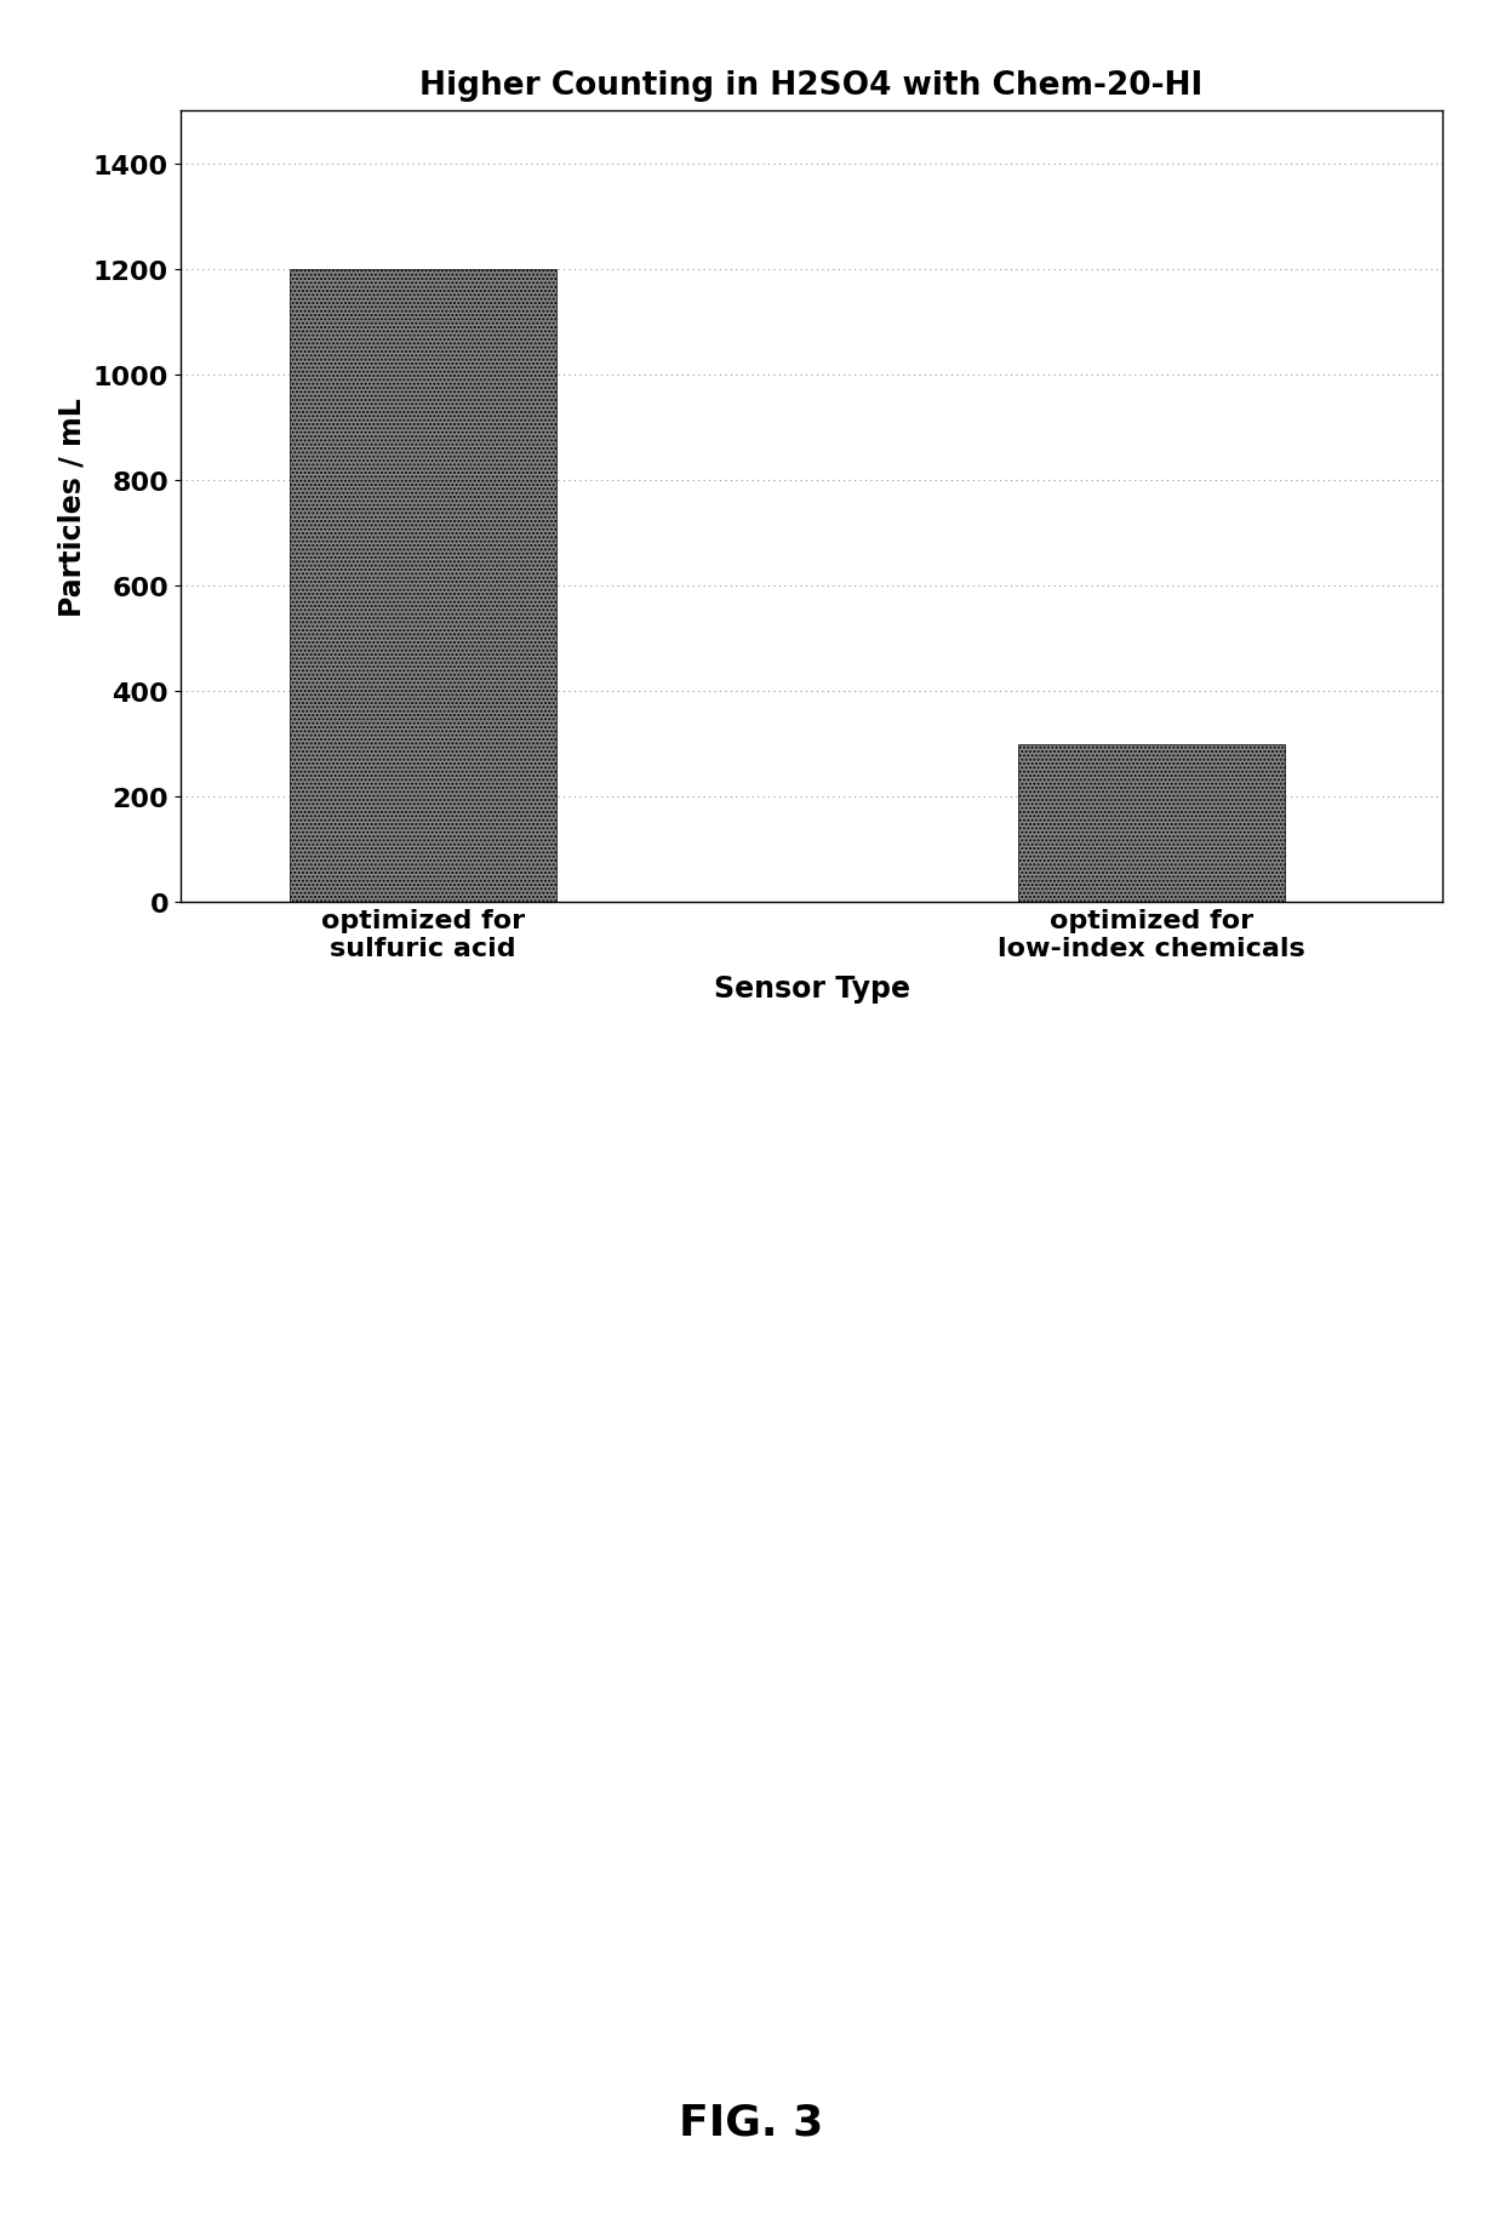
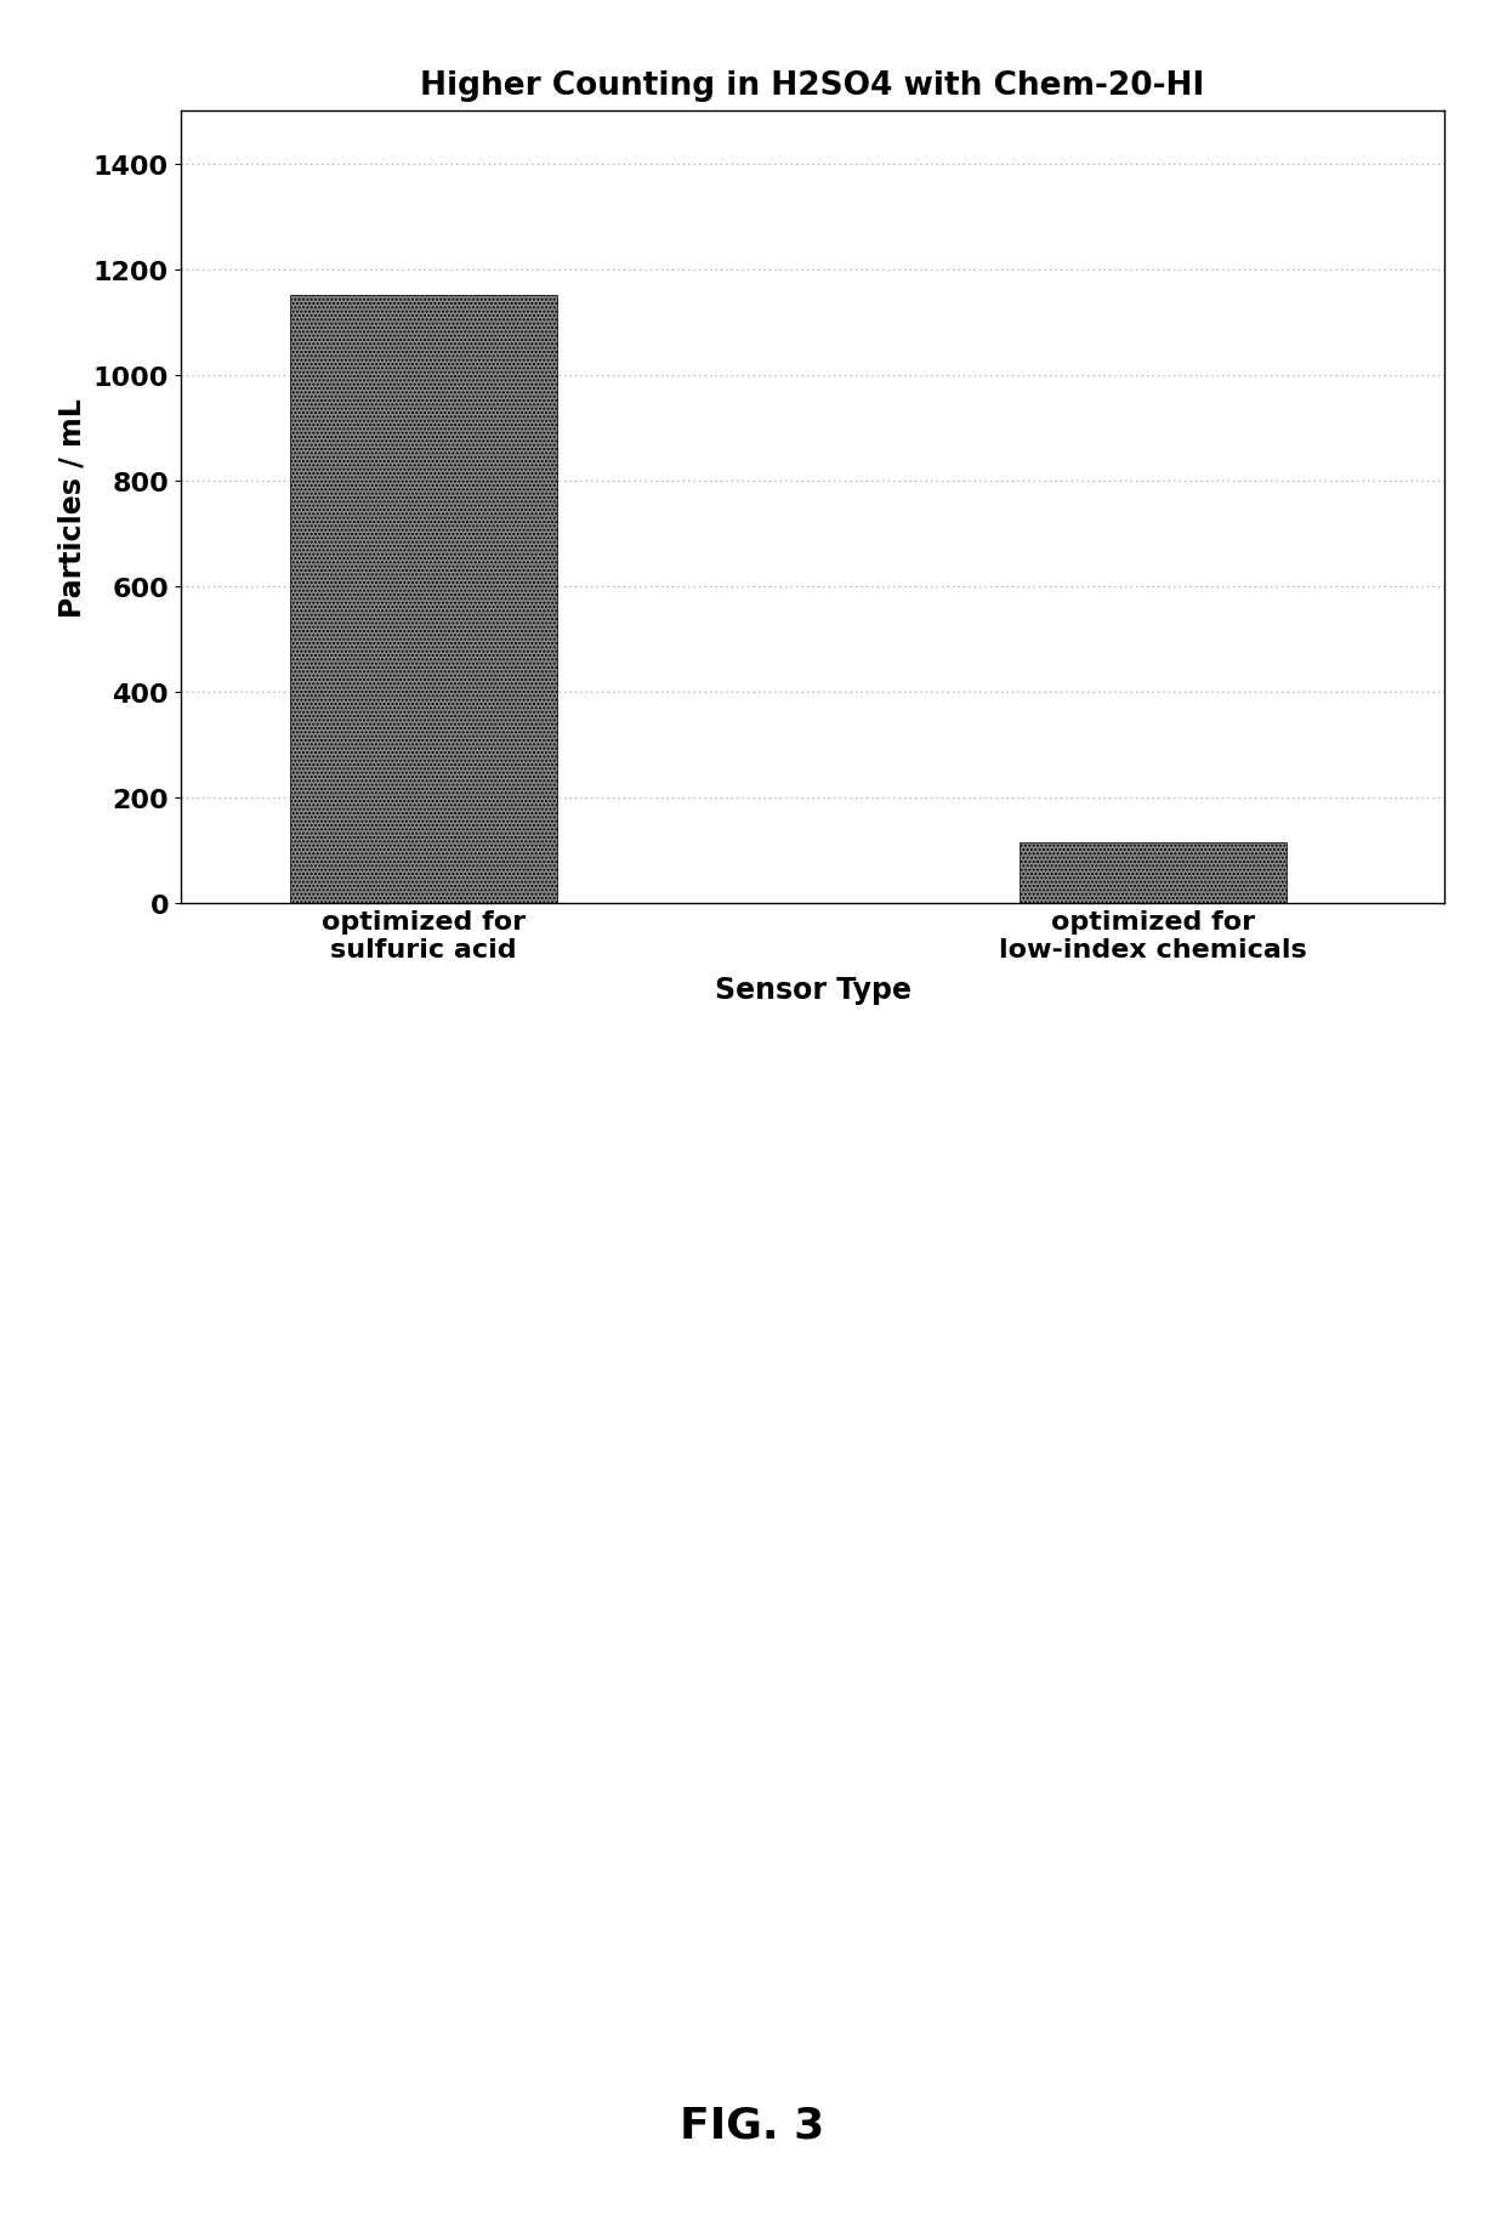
optimized for sulfuric acid: 1200 -> 1150
optimized for low-index chemicals: 300 -> 115
